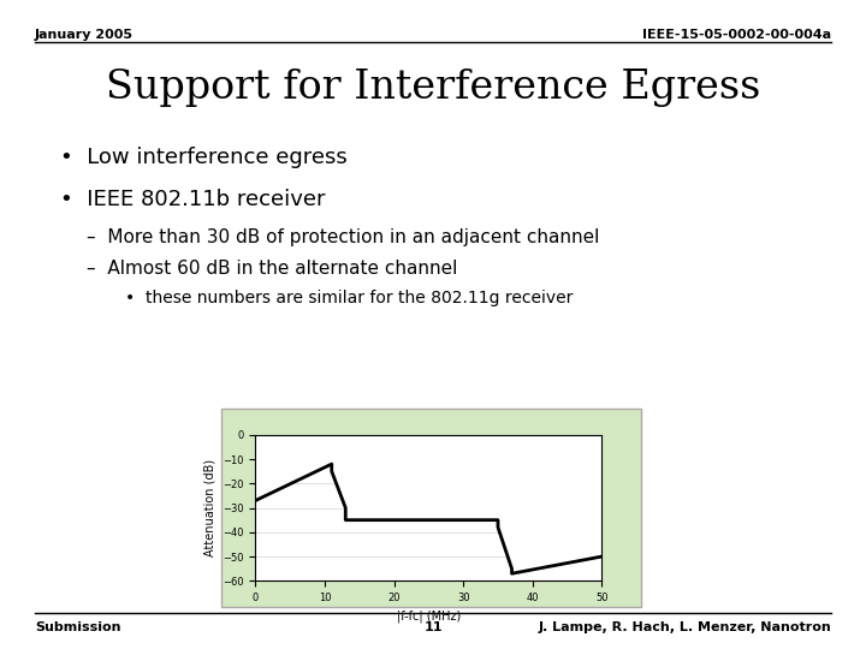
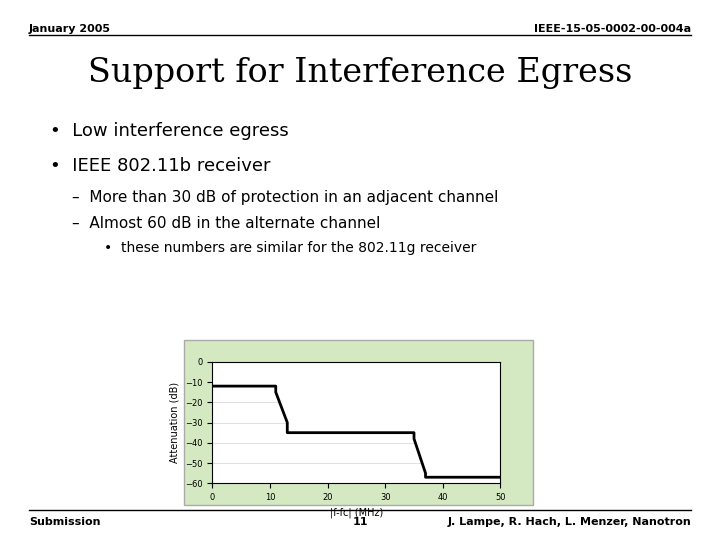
0: -27 -> -12
50: -50 -> -57
